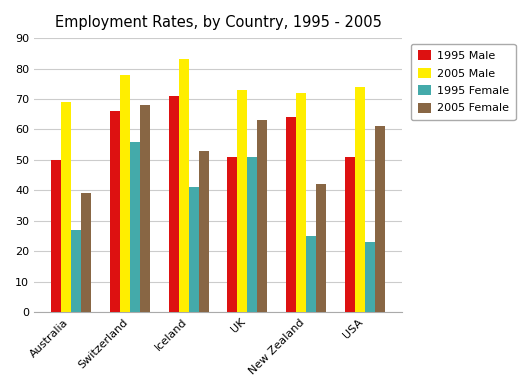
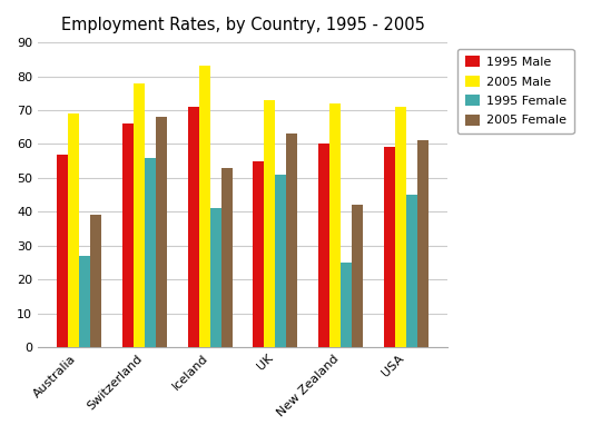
1995 Male/Australia: 50 -> 57
1995 Male/UK: 51 -> 55
1995 Male/New Zealand: 64 -> 60
1995 Male/USA: 51 -> 59
2005 Male/USA: 74 -> 71
1995 Female/USA: 23 -> 45
